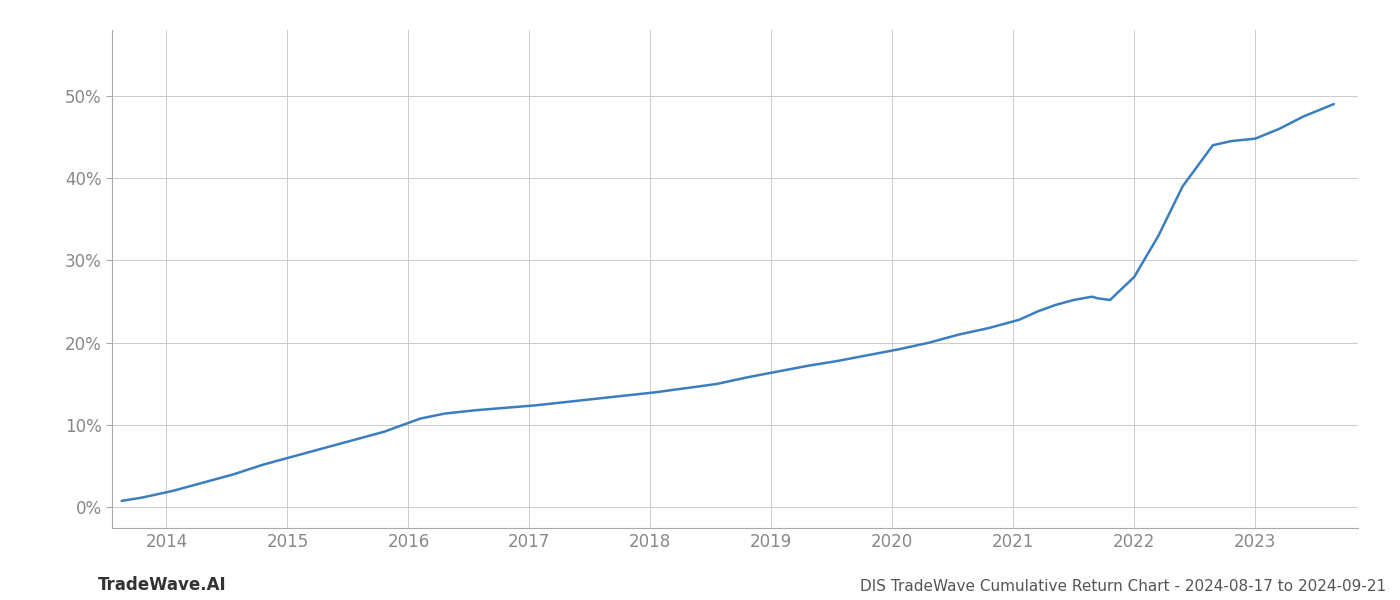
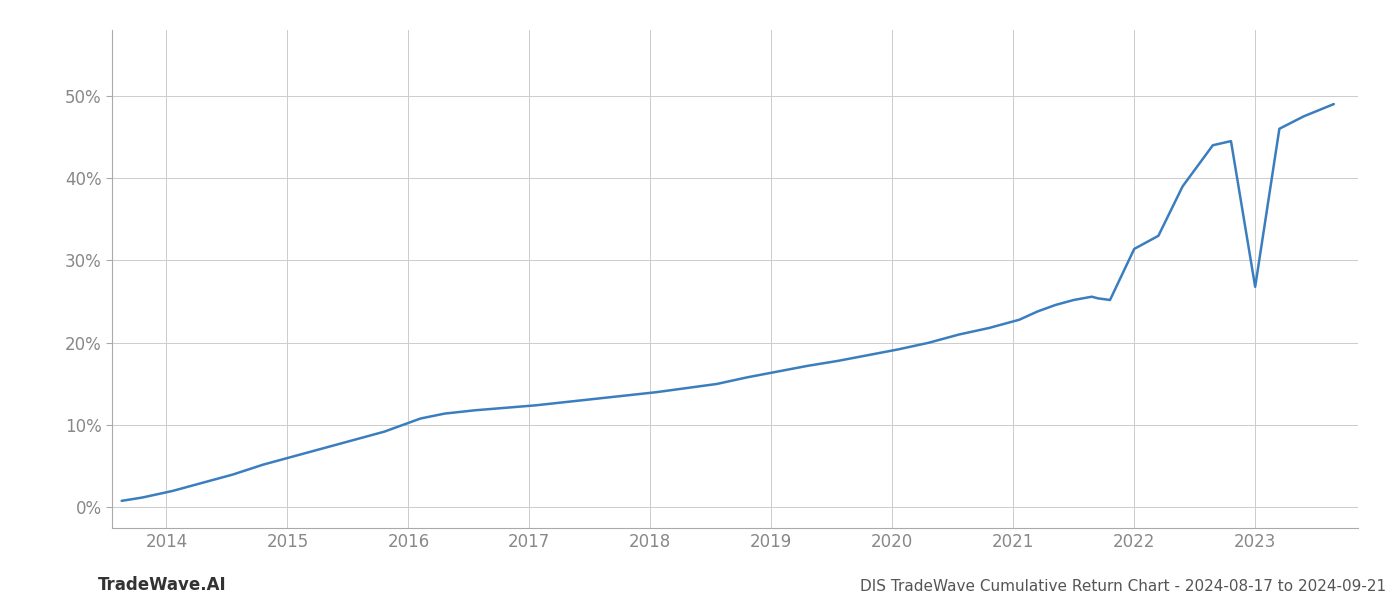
2022: 28.0% -> 31.4%
2023: 44.8% -> 26.8%
